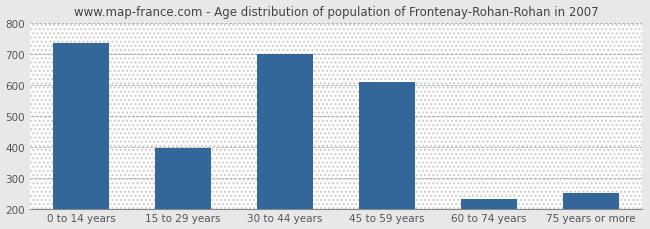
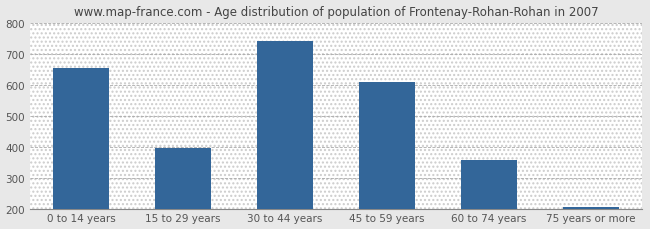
0 to 14 years: 735 -> 655
30 to 44 years: 700 -> 740
60 to 74 years: 230 -> 358
75 years or more: 250 -> 205
